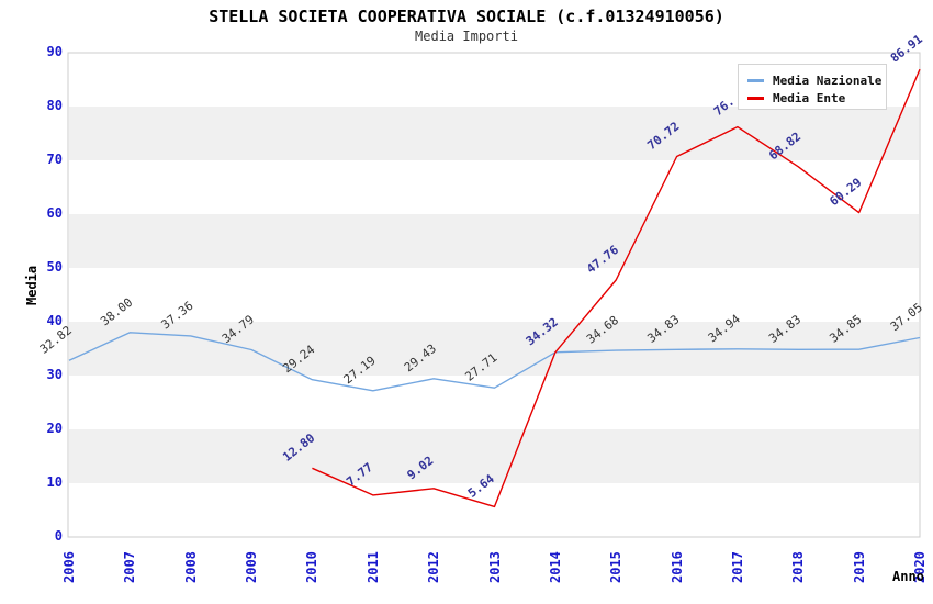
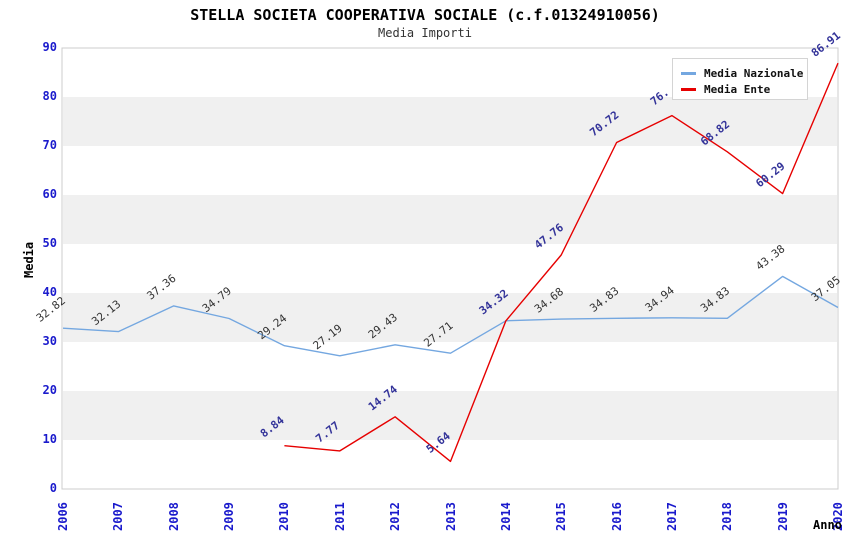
Media Nazionale/2007: 38.00 -> 32.13
Media Ente/2010: 12.80 -> 8.84
Media Ente/2012: 9.02 -> 14.74
Media Nazionale/2019: 34.85 -> 43.38
